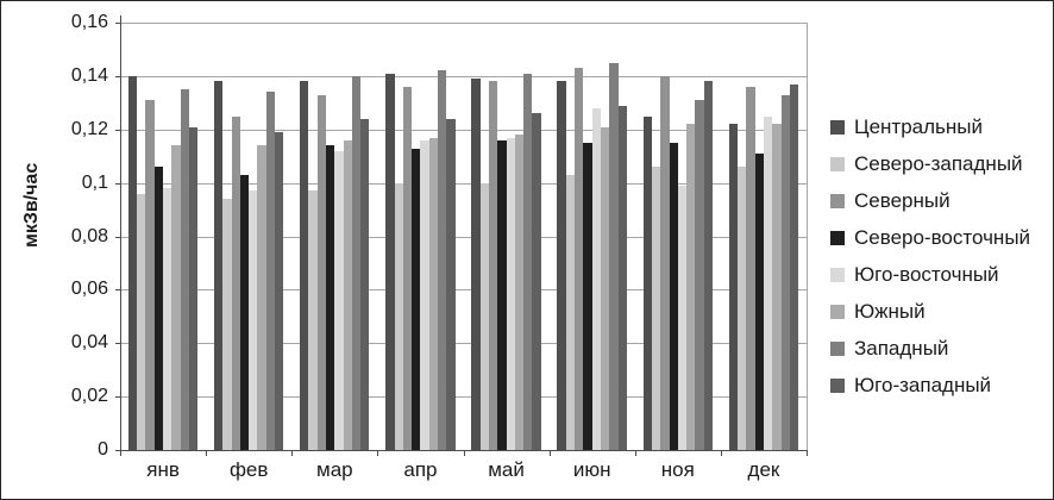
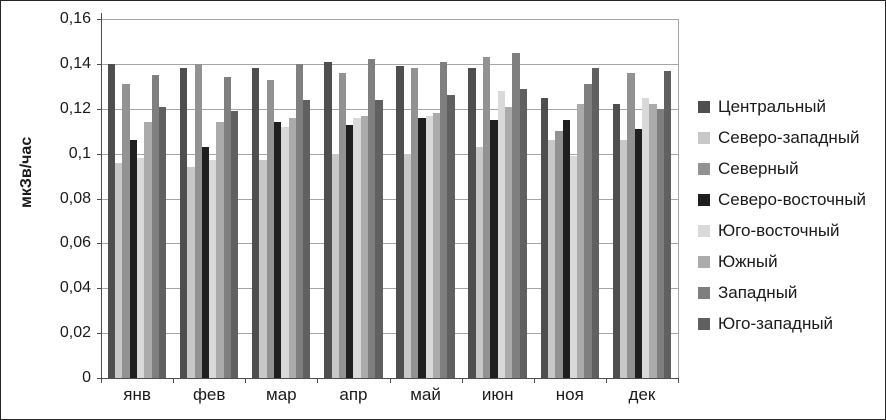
Северный/фев: 0,12 -> 0,14
Северный/ноя: 0,14 -> 0,11
Западный/дек: 0,13 -> 0,12
